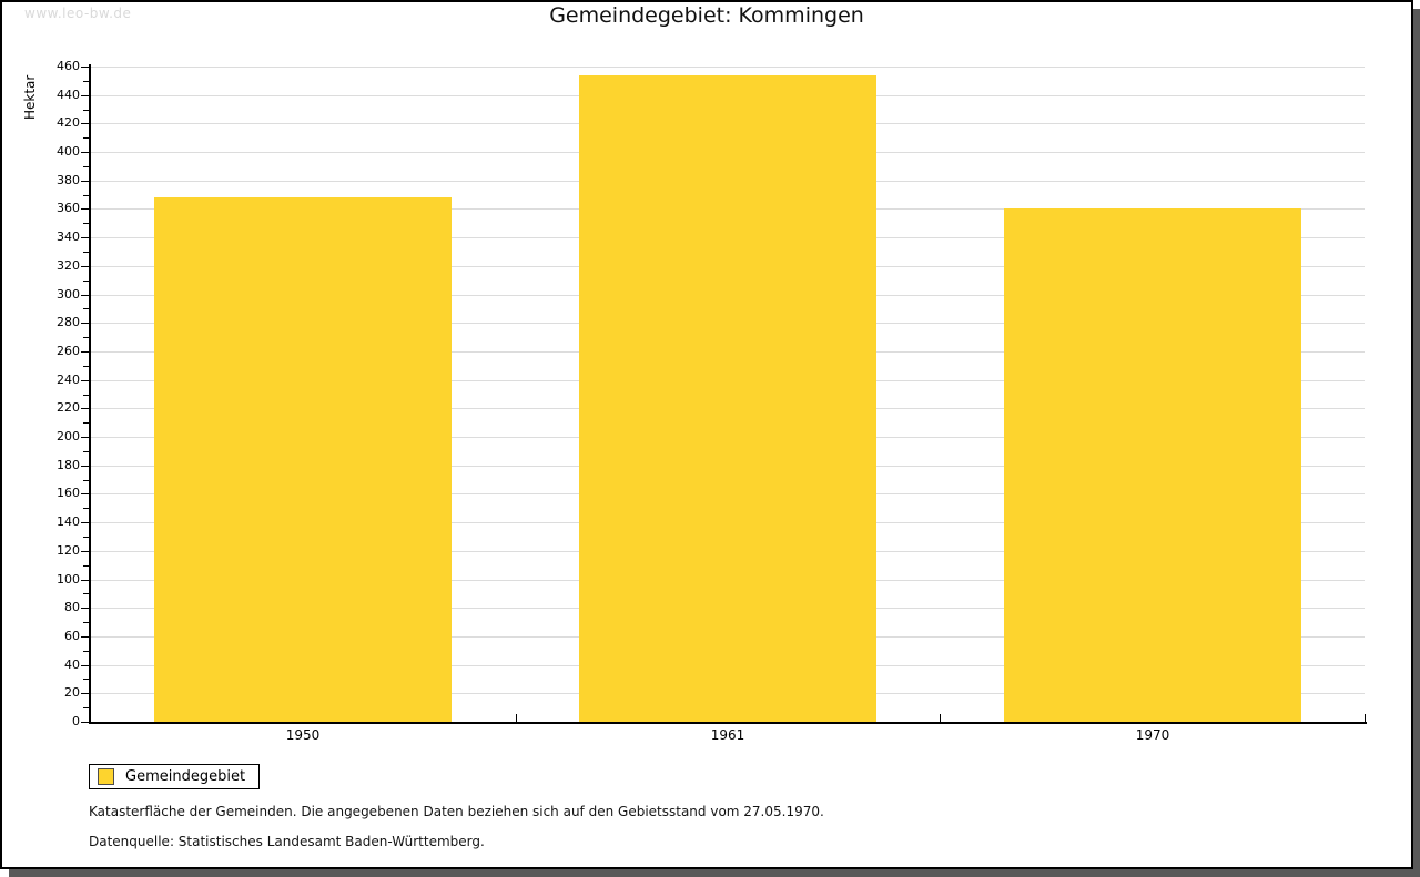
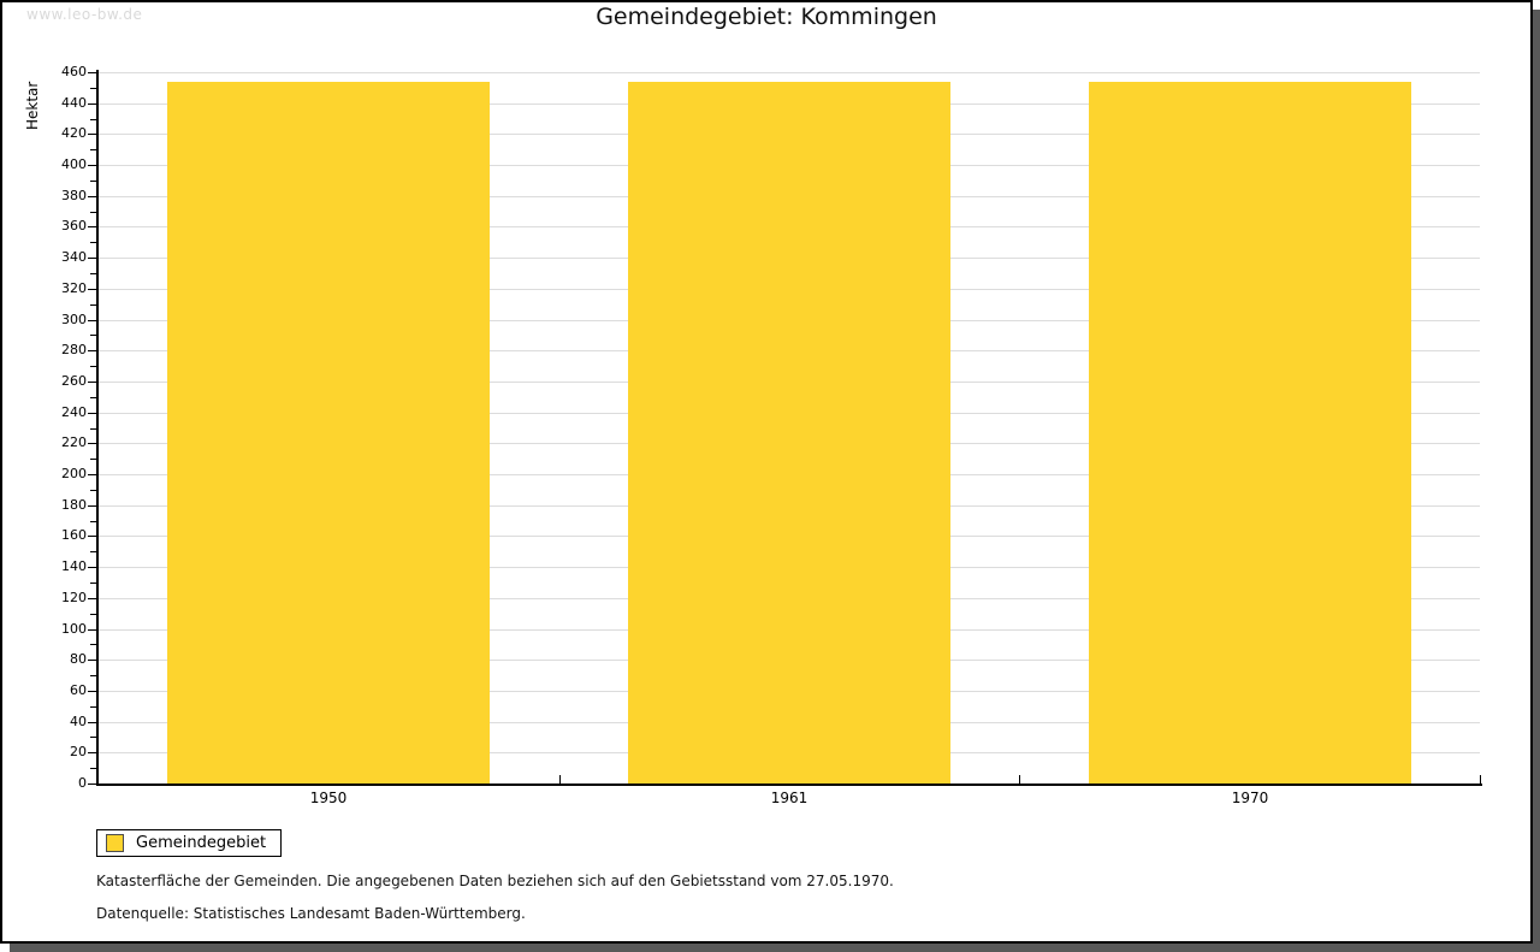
1950: 368 -> 454
1970: 360 -> 454
